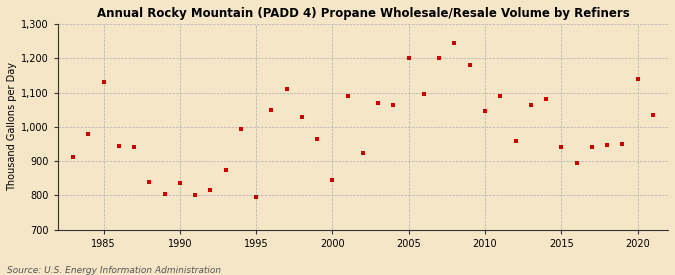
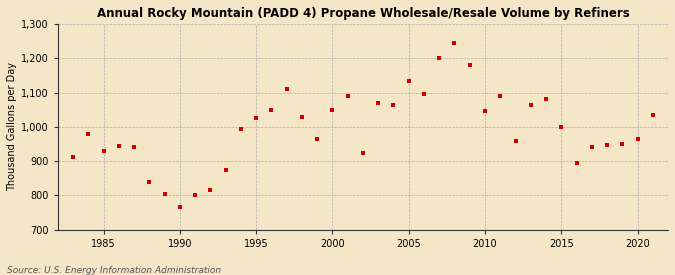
1985: 1,130 -> 930
1990: 835 -> 765
1995: 795 -> 1,025
2000: 845 -> 1,050
2005: 1,200 -> 1,135
2015: 940 -> 1,000
2020: 1,140 -> 965
